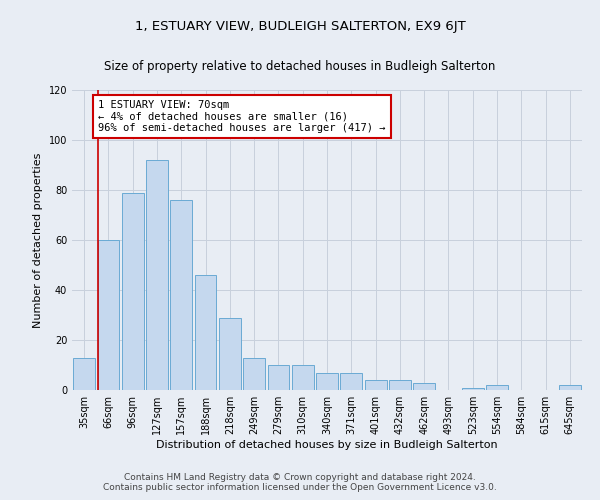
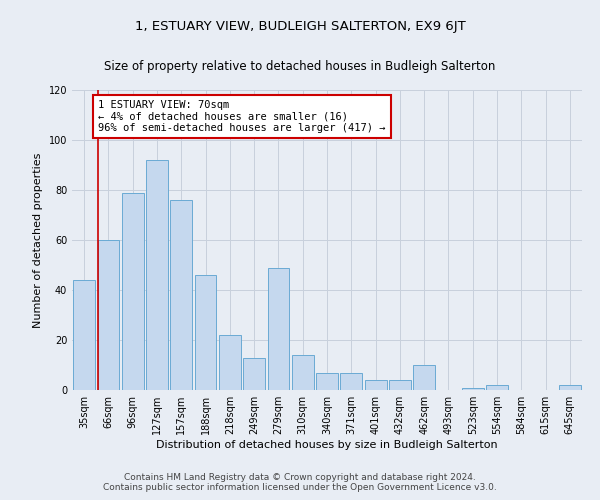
35sqm: 13 -> 44
218sqm: 29 -> 22
279sqm: 10 -> 49
310sqm: 10 -> 14
462sqm: 3 -> 10
